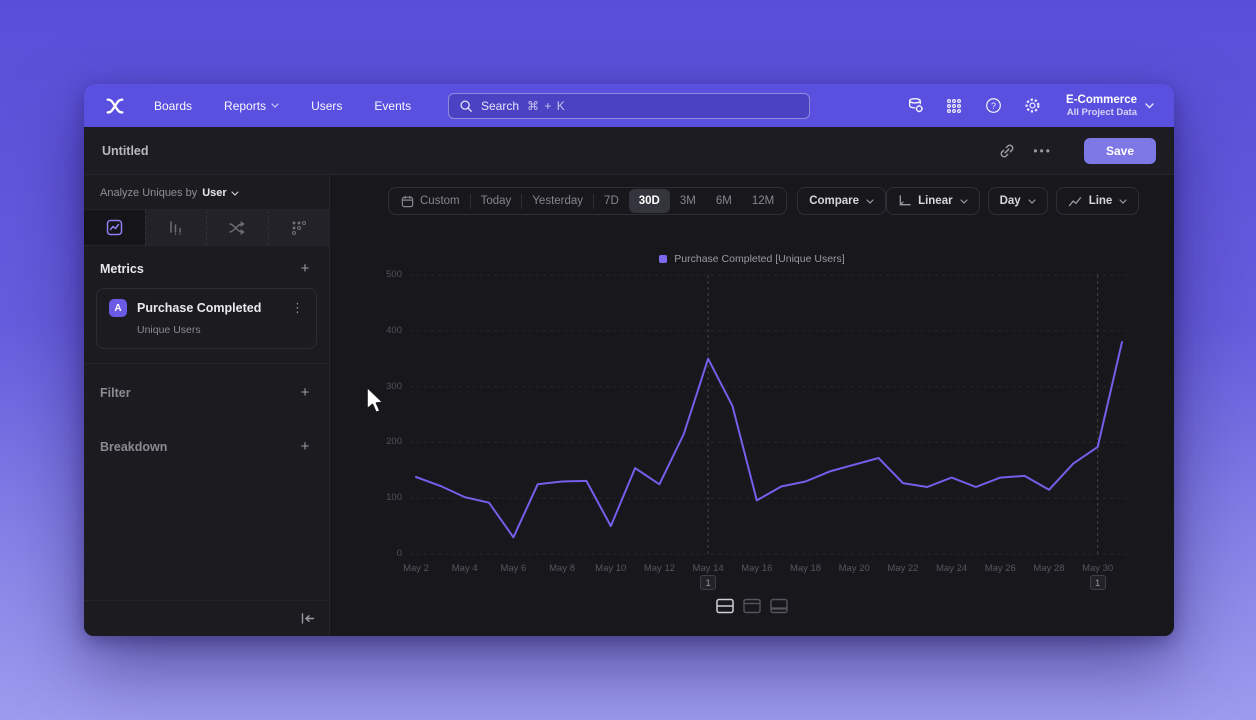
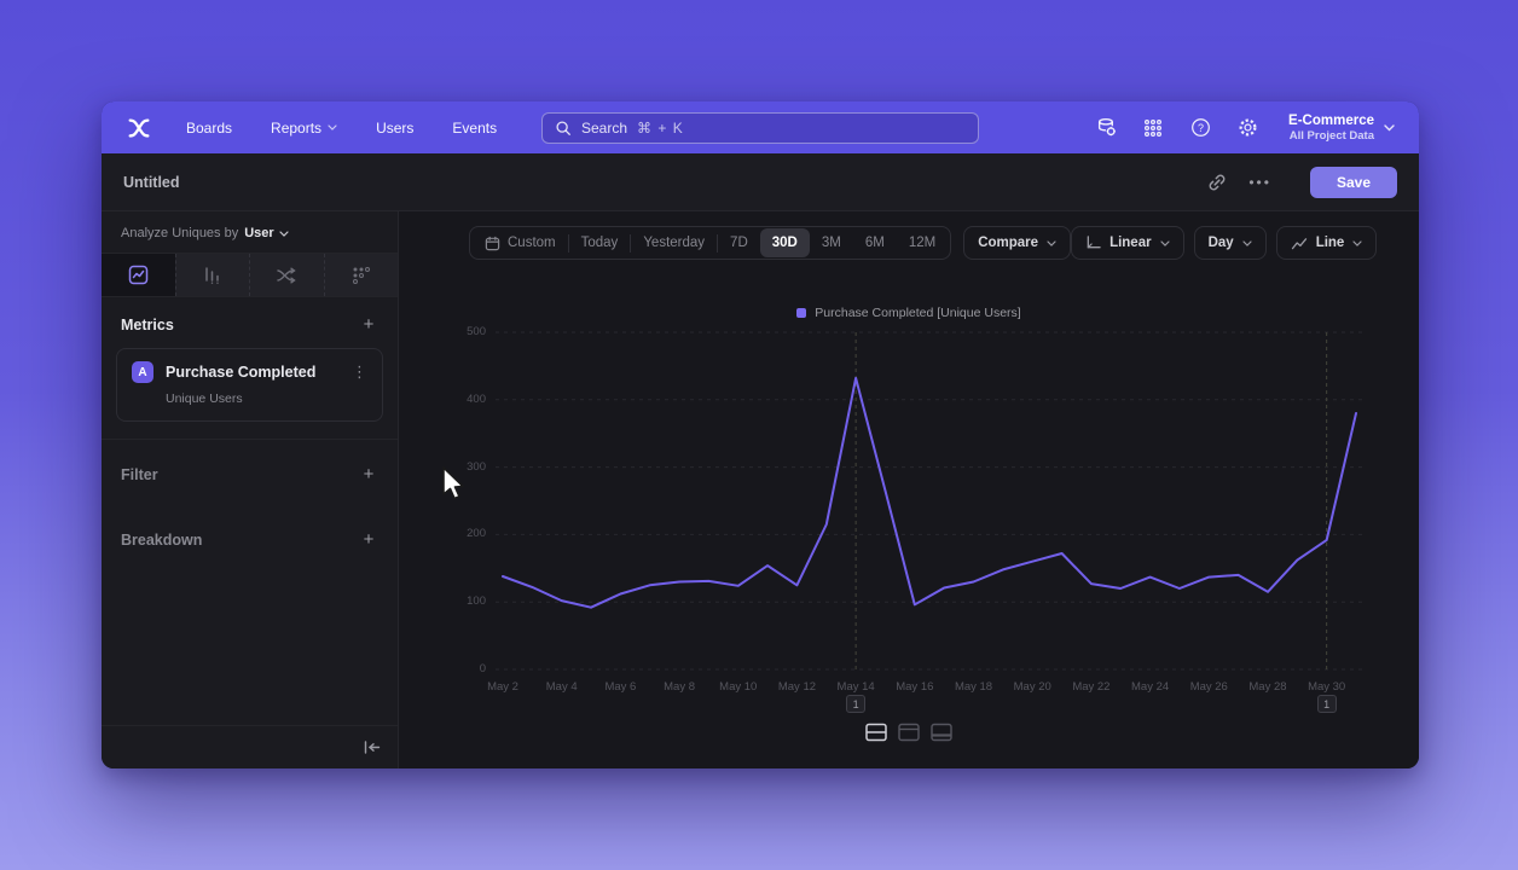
May 6: 30 -> 110
May 10: 50 -> 120
May 14: 350 -> 430
